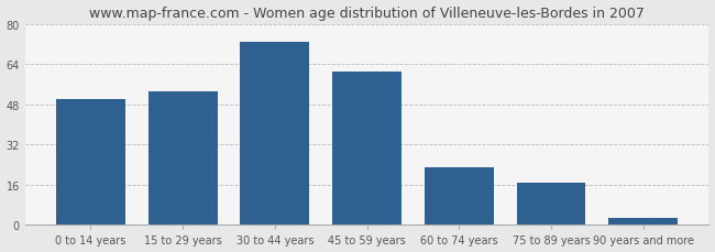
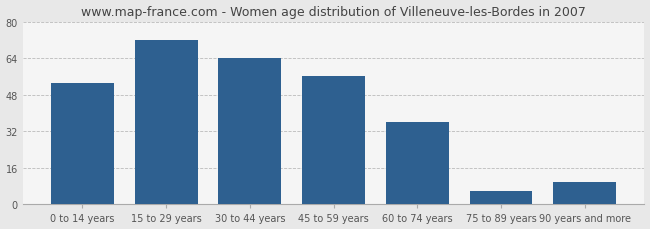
0 to 14 years: 50 -> 53
15 to 29 years: 53 -> 72
30 to 44 years: 73 -> 64
45 to 59 years: 61 -> 56
60 to 74 years: 23 -> 36
75 to 89 years: 17 -> 6
90 years and more: 3 -> 10
